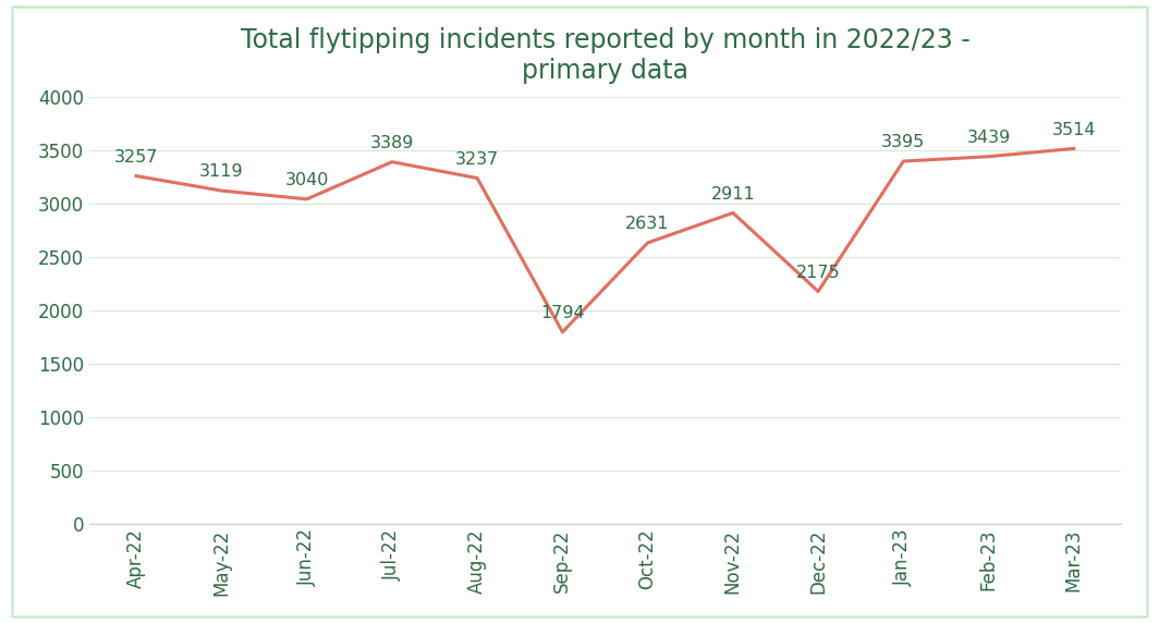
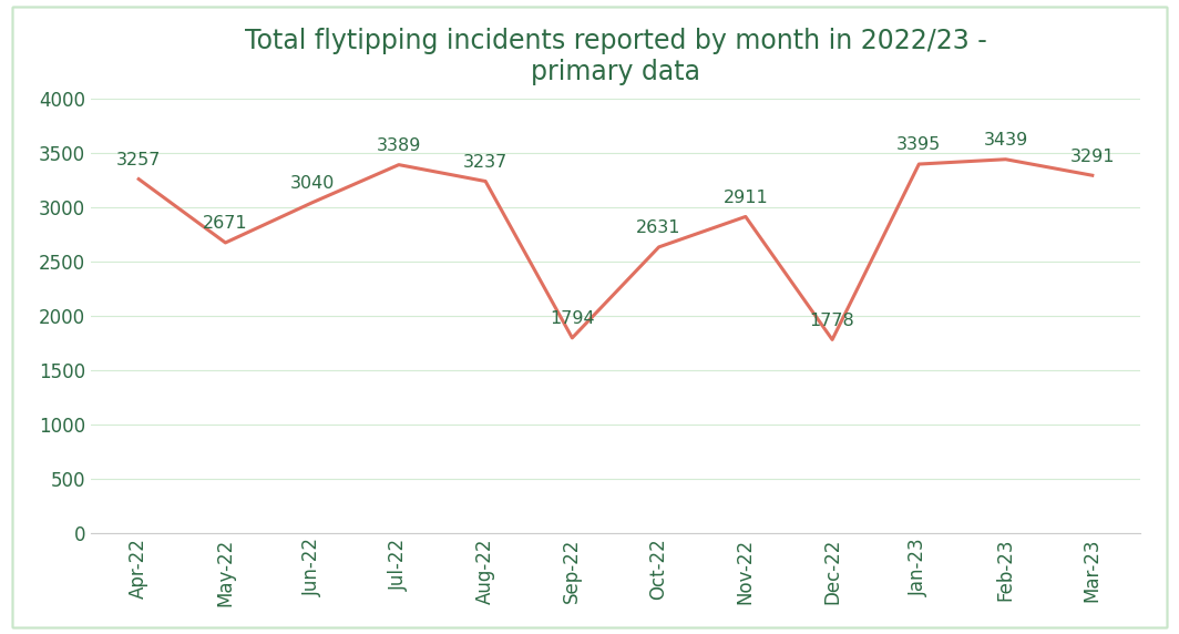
May-22: 3119 -> 2671
Dec-22: 2175 -> 1778
Mar-23: 3514 -> 3291
